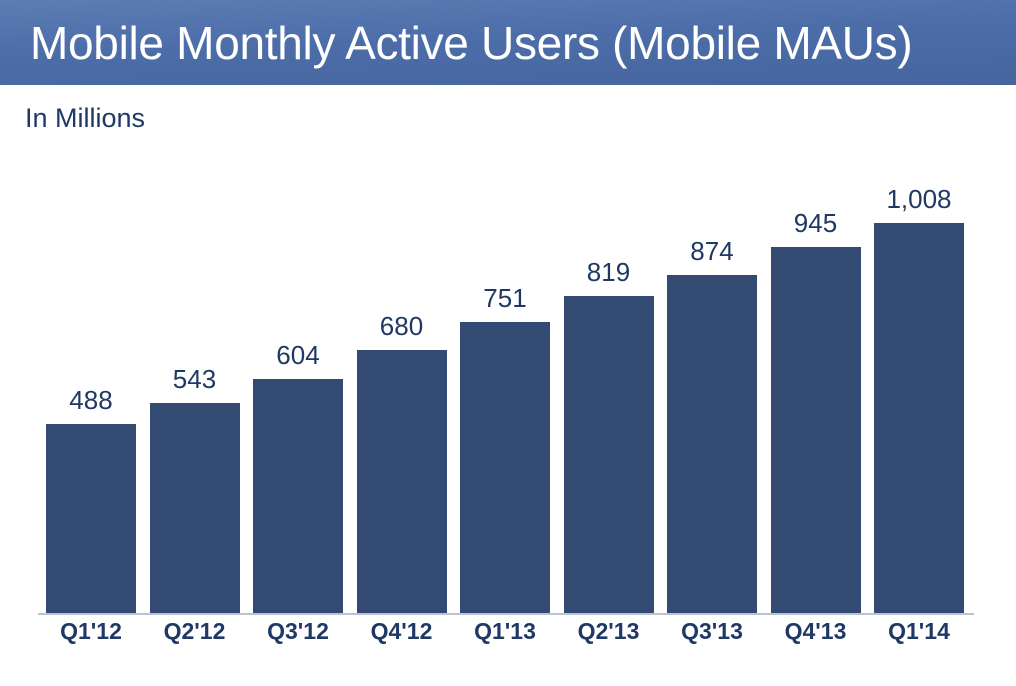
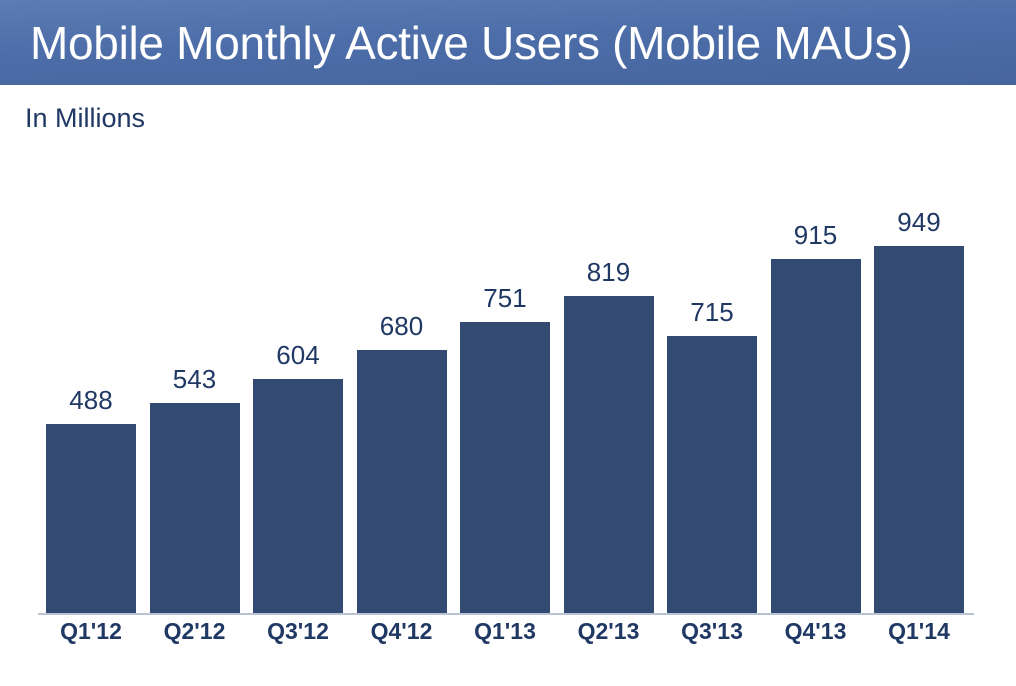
Q3'13: 874 -> 715
Q4'13: 945 -> 915
Q1'14: 1,008 -> 949
